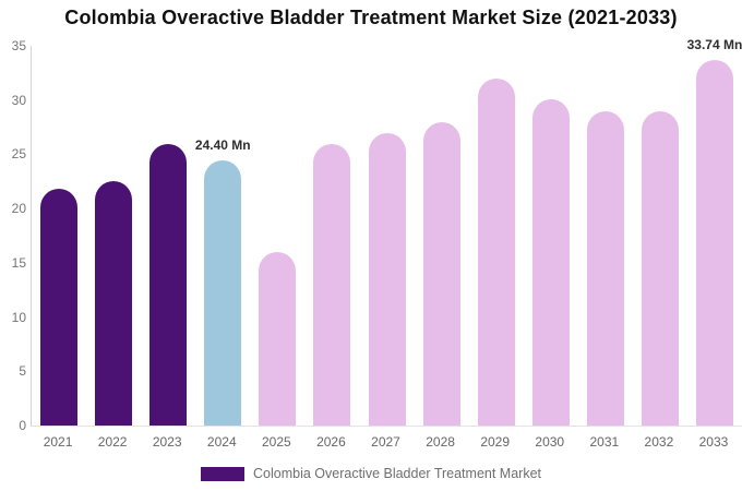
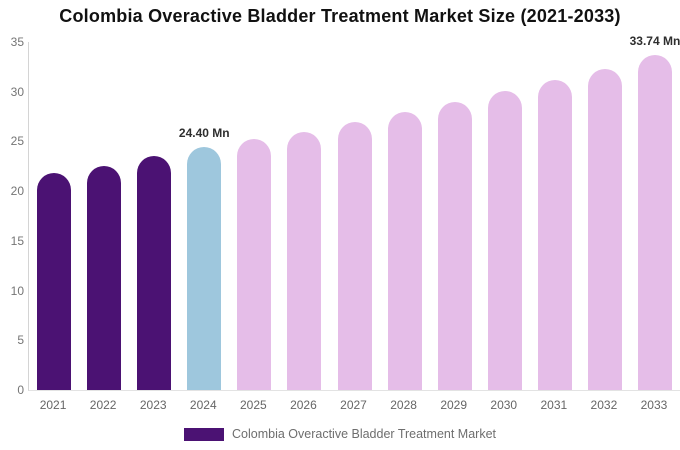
2023: 26 -> 24
2025: 16 -> 25
2029: 32 -> 29
2031: 29 -> 31
2032: 29 -> 32
